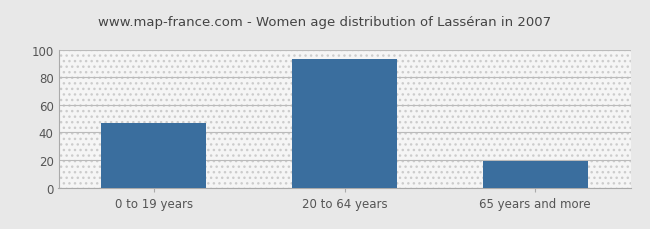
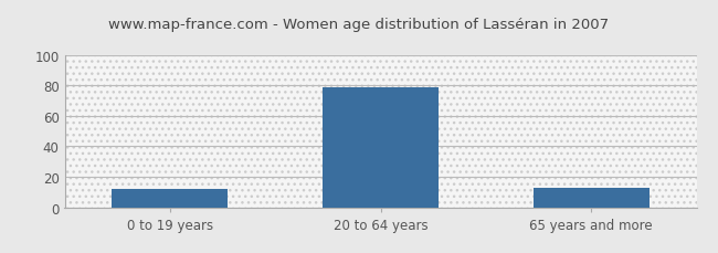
0 to 19 years: 47 -> 12
20 to 64 years: 93 -> 79
65 years and more: 19 -> 13
